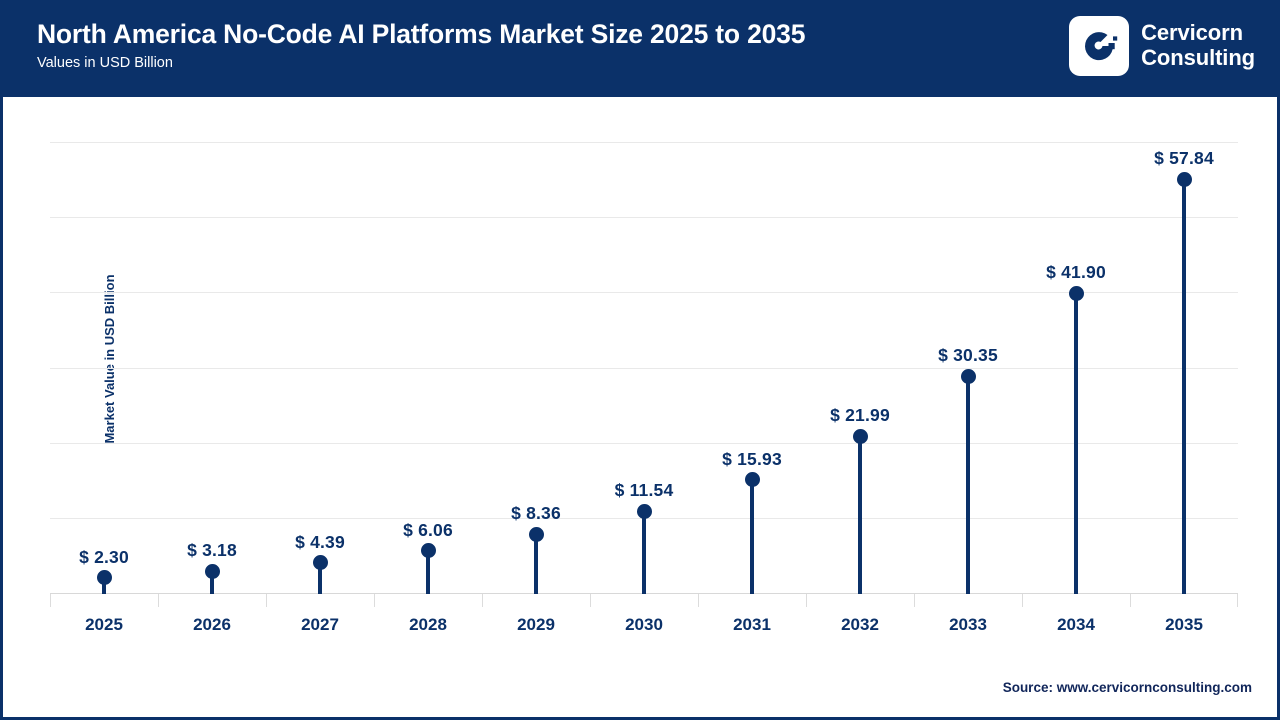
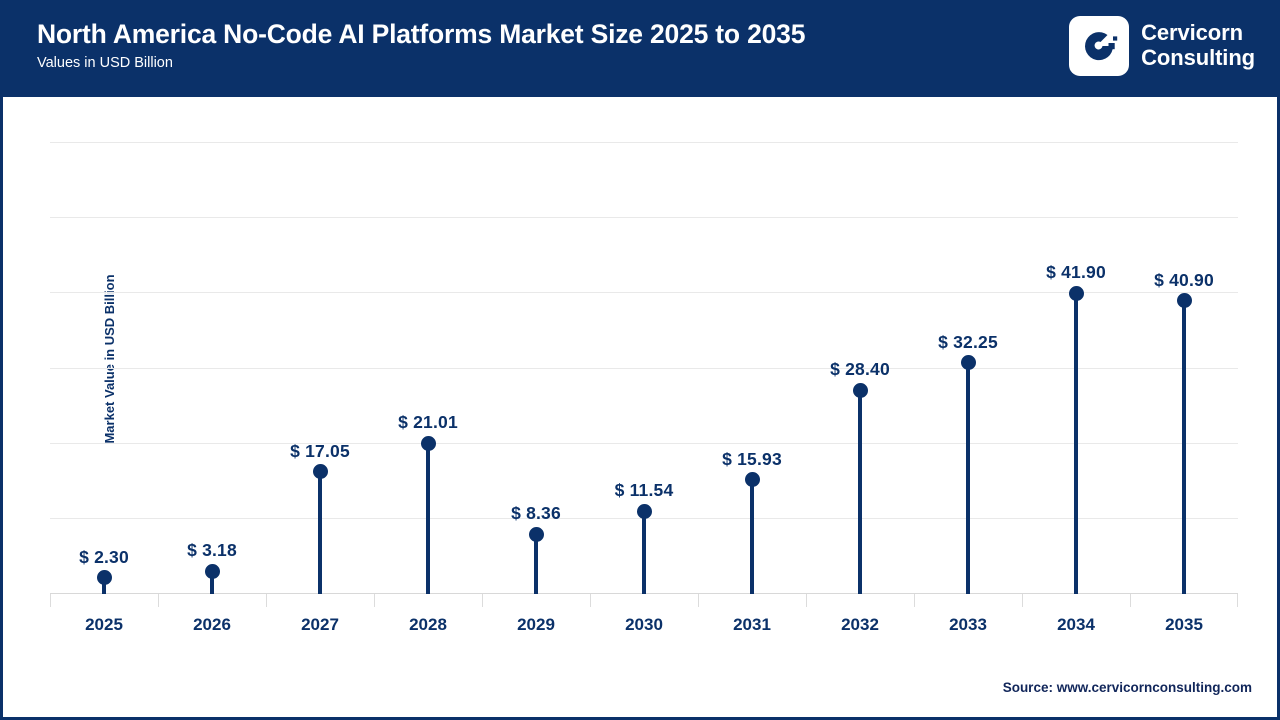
2027: 4.39 -> 17.05
2028: 6.06 -> 21.01
2032: 21.99 -> 28.40
2033: 30.35 -> 32.25
2035: 57.84 -> 40.90
